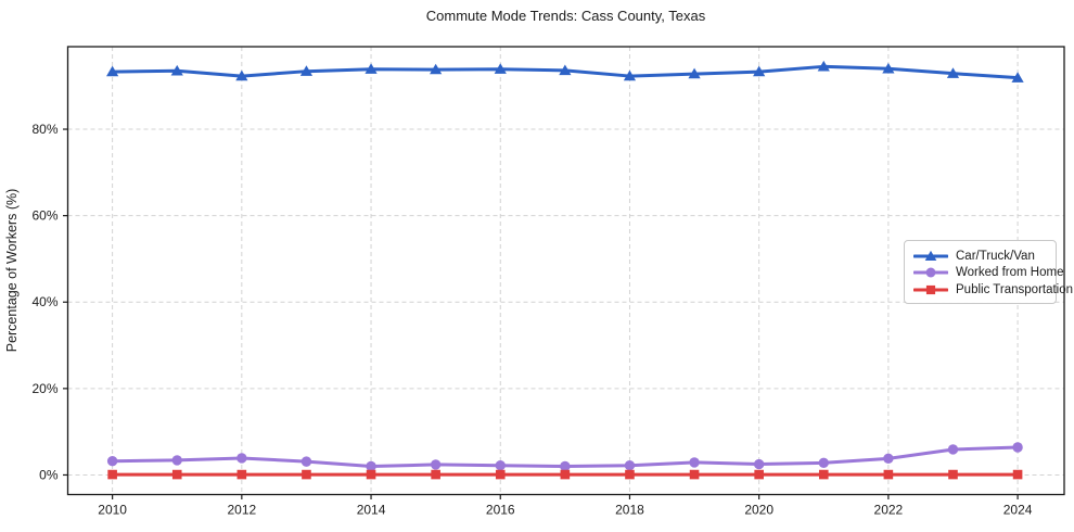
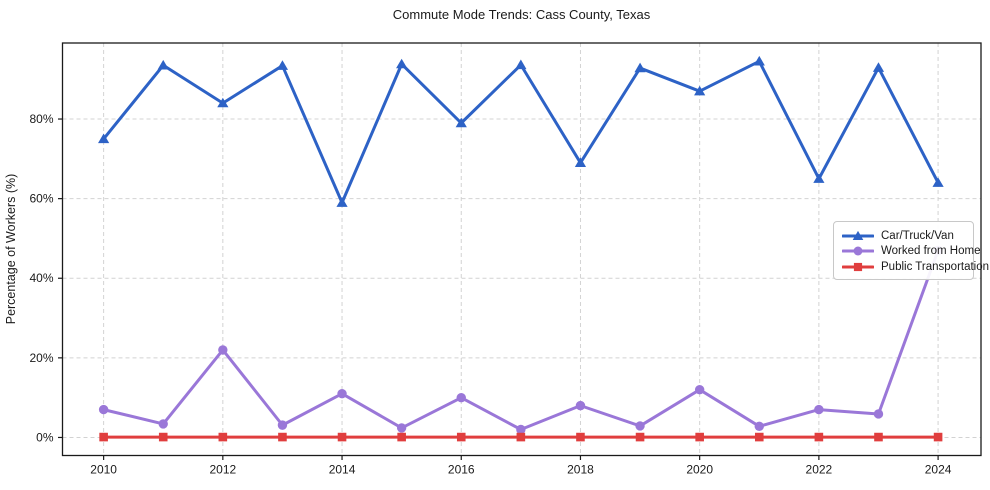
Car/Truck/Van/2010: 93% -> 75%
Worked from Home/2010: 3% -> 7%
Car/Truck/Van/2012: 92% -> 84%
Worked from Home/2012: 4% -> 22%
Car/Truck/Van/2014: 94% -> 59%
Worked from Home/2014: 2% -> 11%
Car/Truck/Van/2016: 94% -> 79%
Worked from Home/2016: 2% -> 10%
Car/Truck/Van/2018: 92% -> 69%
Worked from Home/2018: 2% -> 8%
Car/Truck/Van/2020: 93% -> 87%
Worked from Home/2020: 2% -> 12%
Car/Truck/Van/2022: 94% -> 65%
Worked from Home/2022: 4% -> 7%
Car/Truck/Van/2024: 92% -> 64%
Worked from Home/2024: 6% -> 47%
